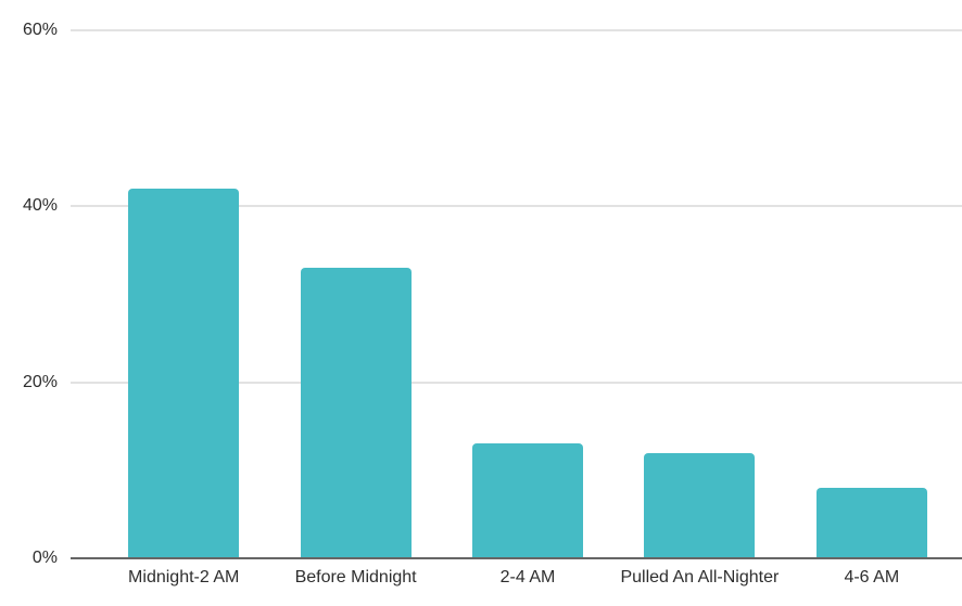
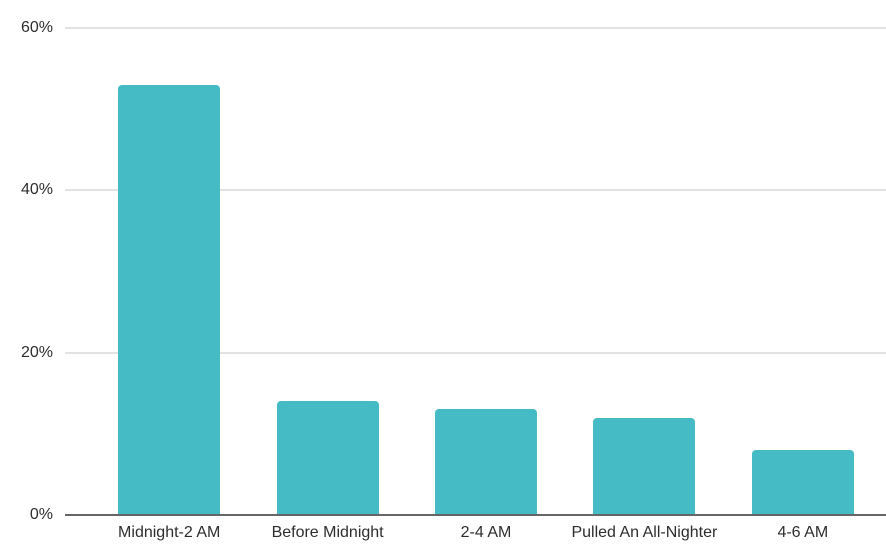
Midnight-2 AM: 42% -> 53%
Before Midnight: 33% -> 14%
